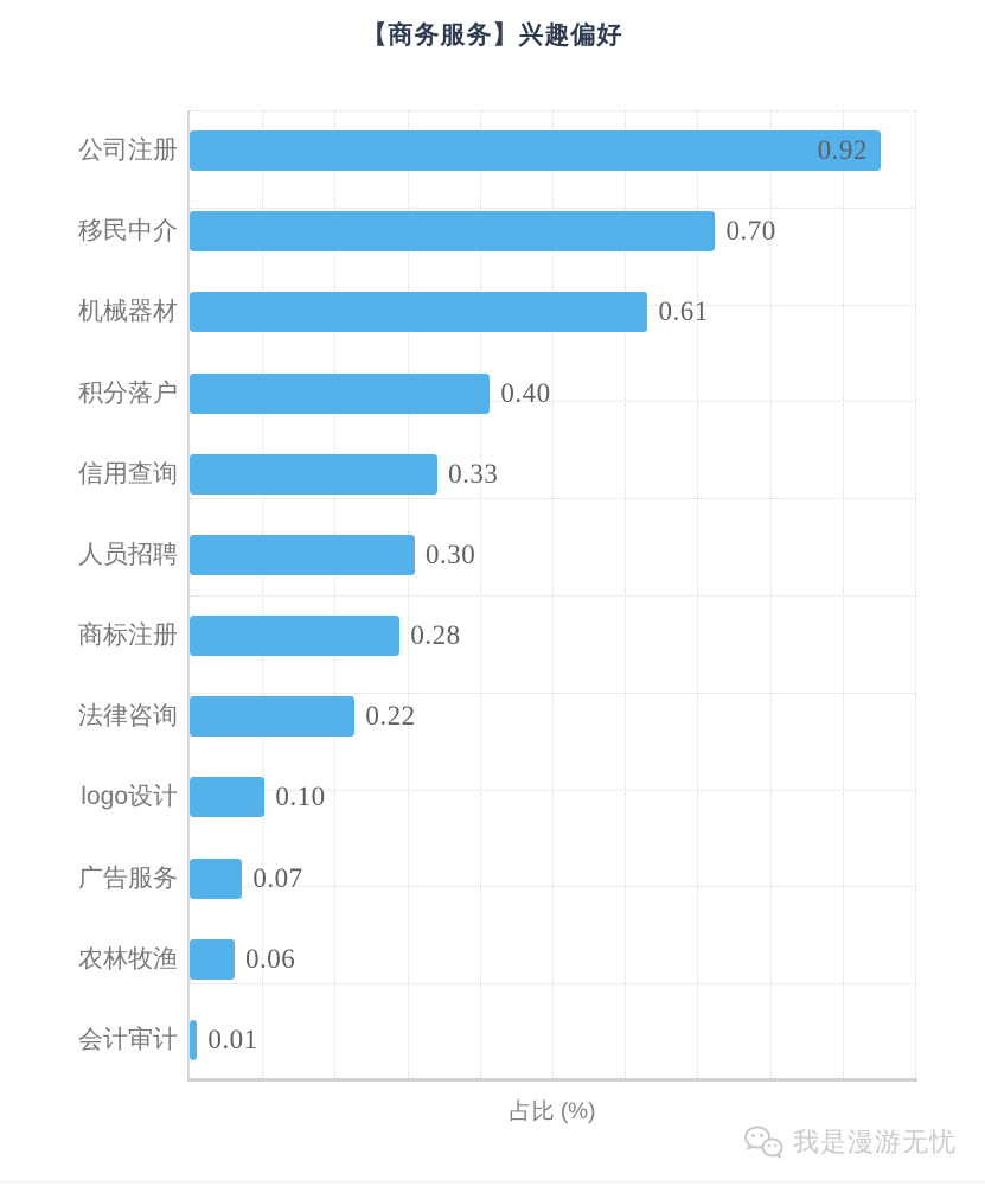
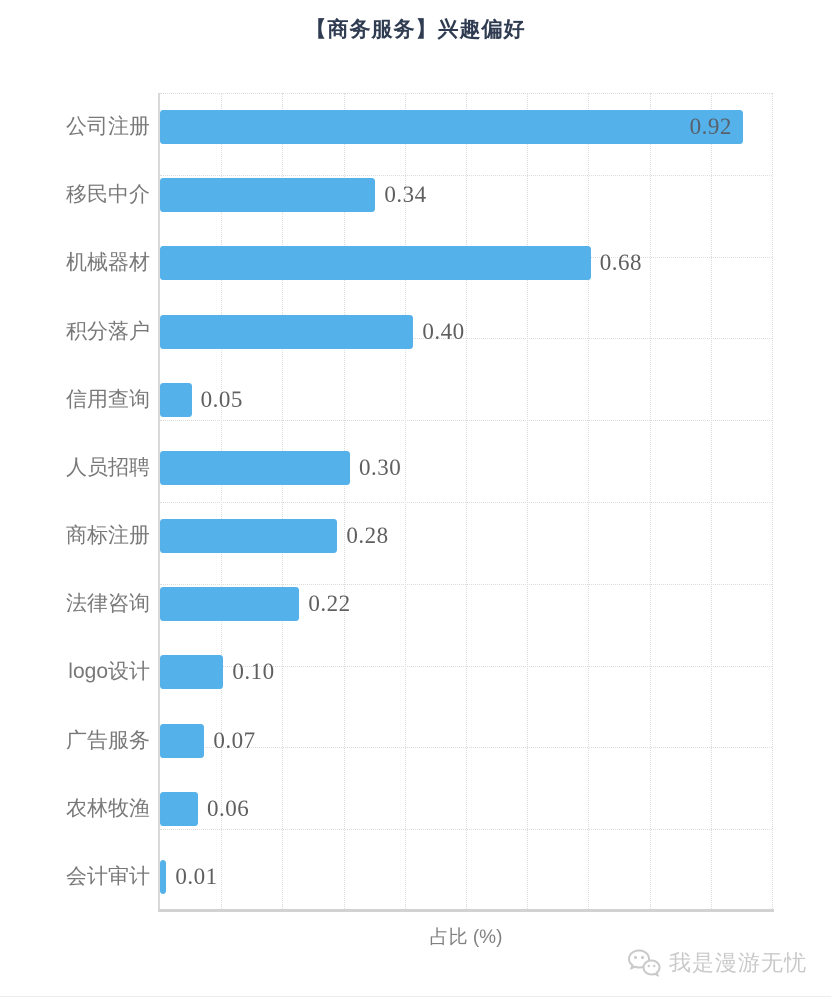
移民中介: 0.70 -> 0.34
机械器材: 0.61 -> 0.68
信用查询: 0.33 -> 0.05
